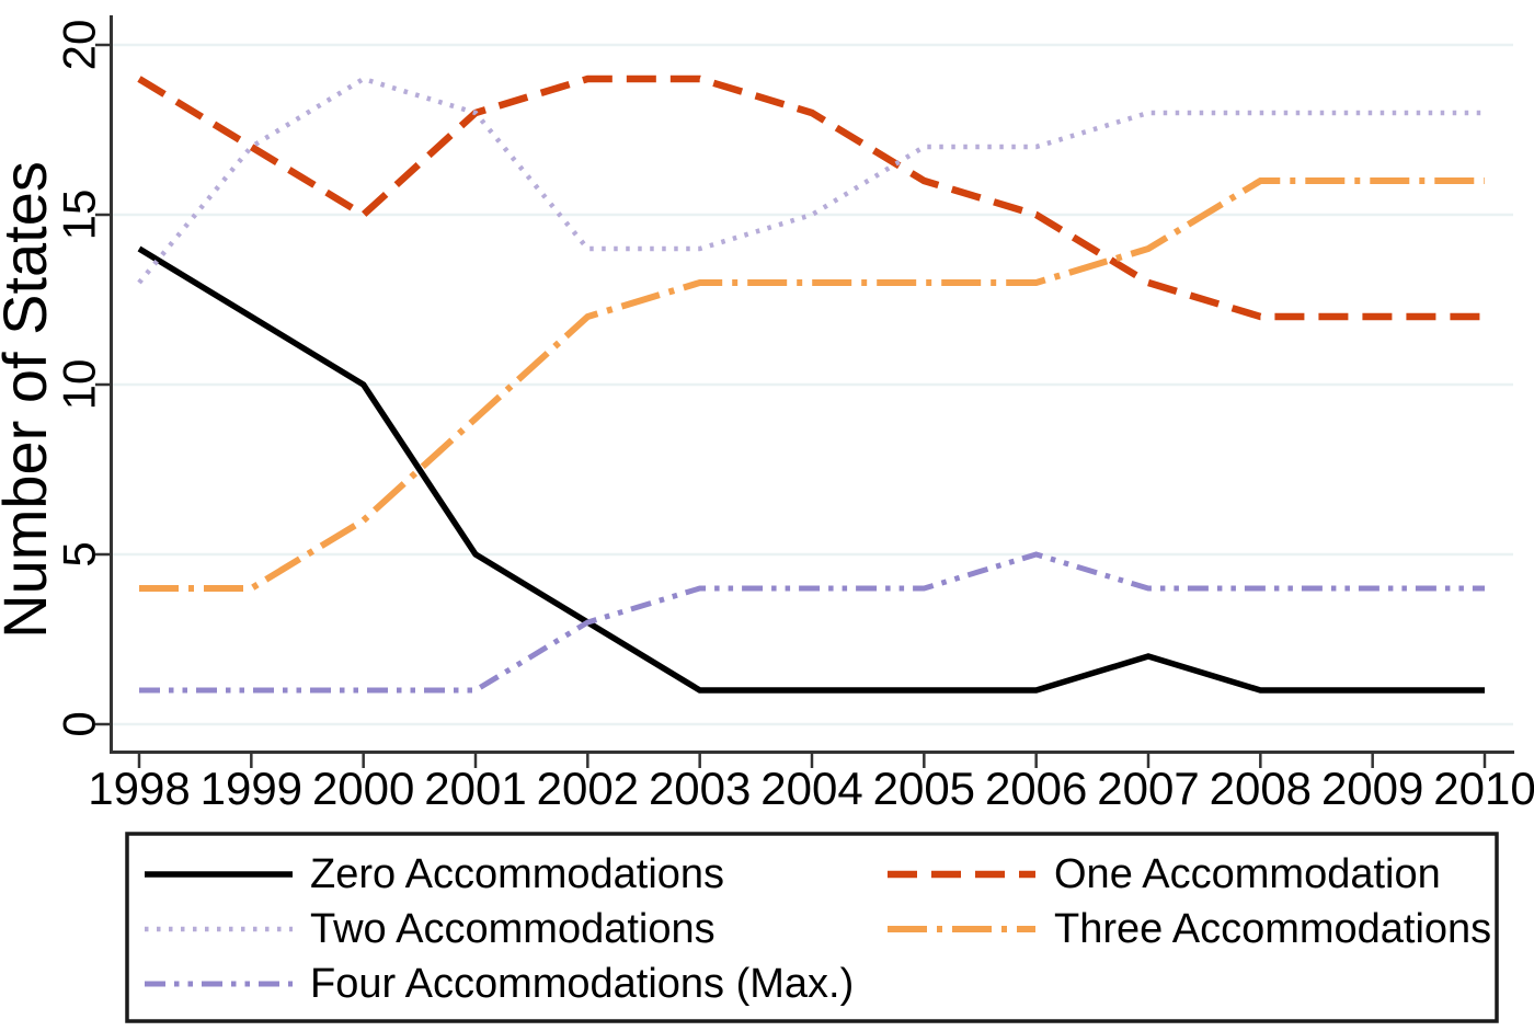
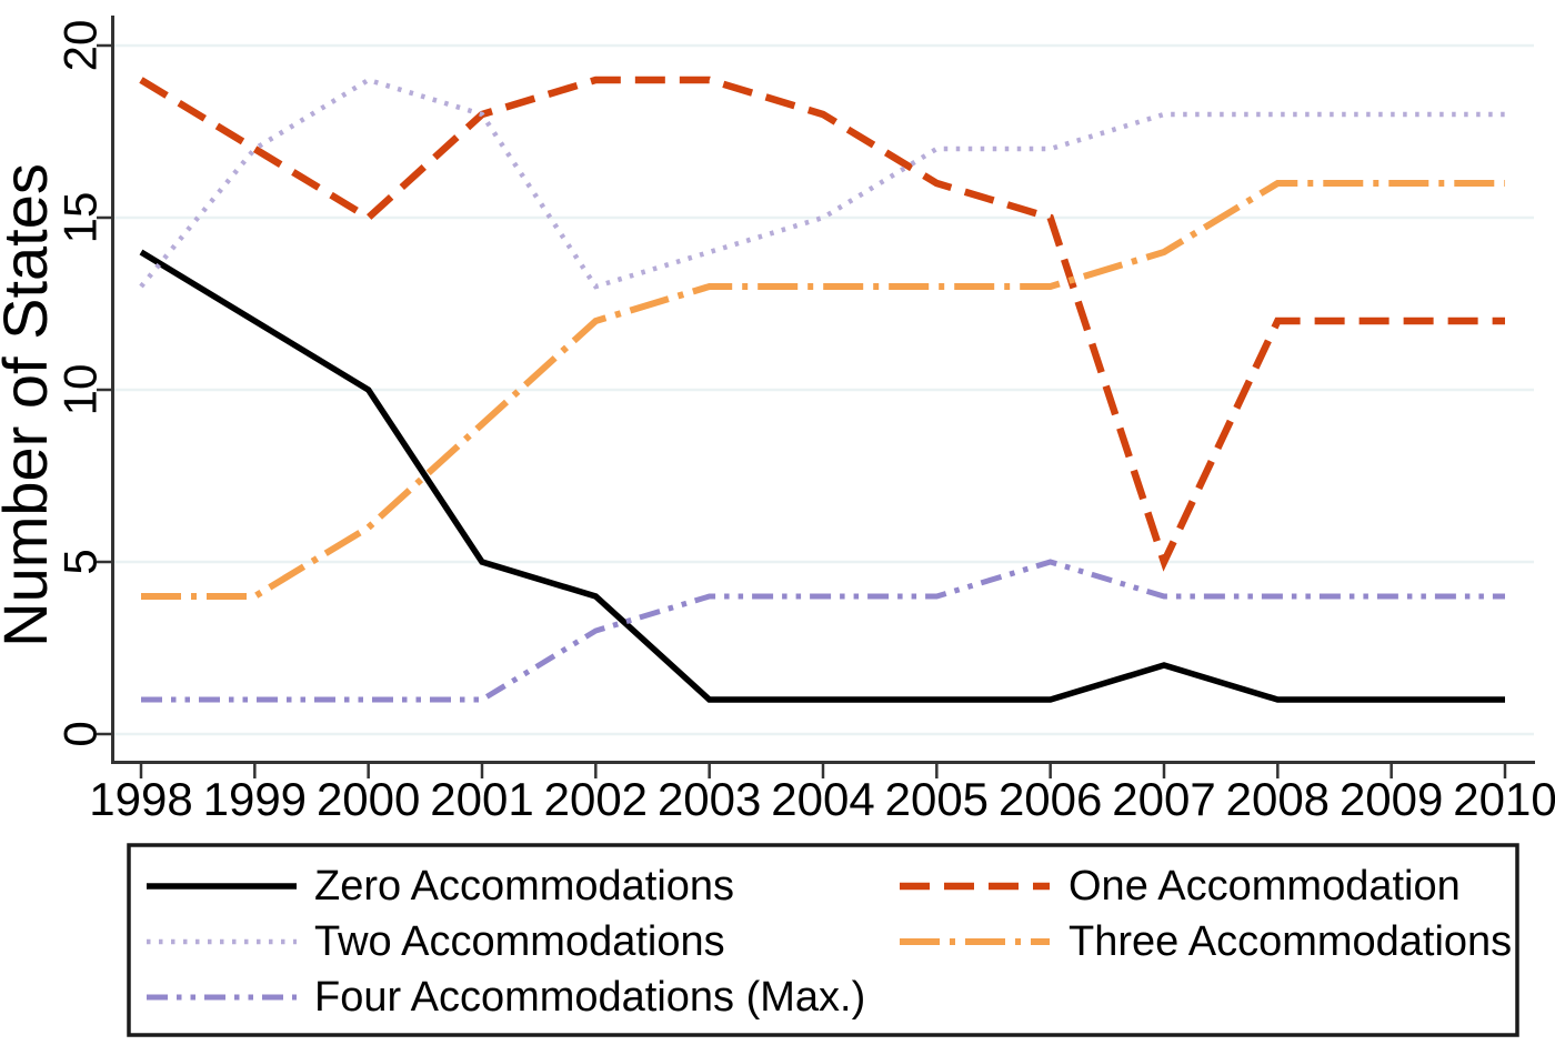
Zero Accommodations/2002: 3 -> 4
Two Accommodations/2002: 14 -> 13
One Accommodation/2007: 13 -> 5
